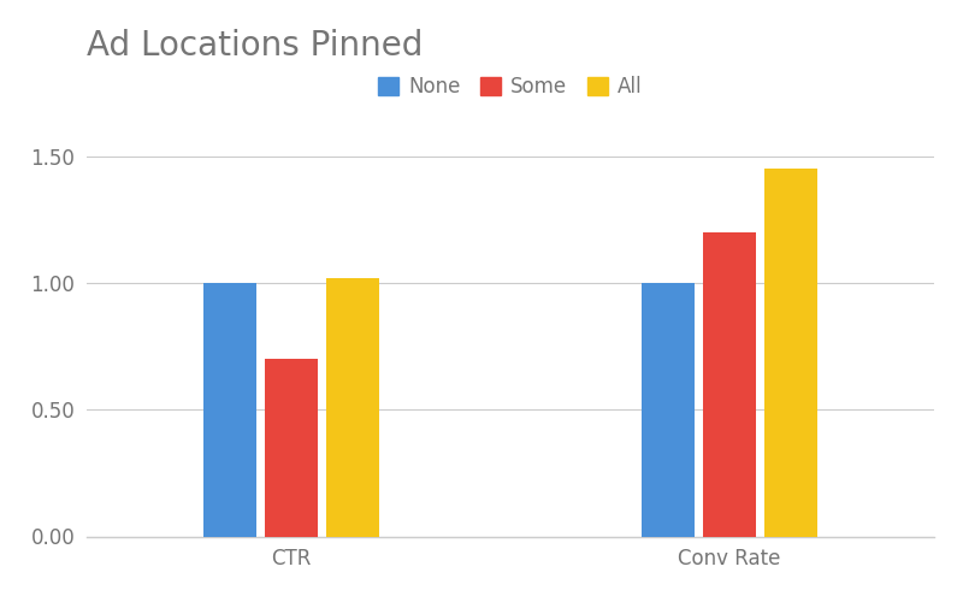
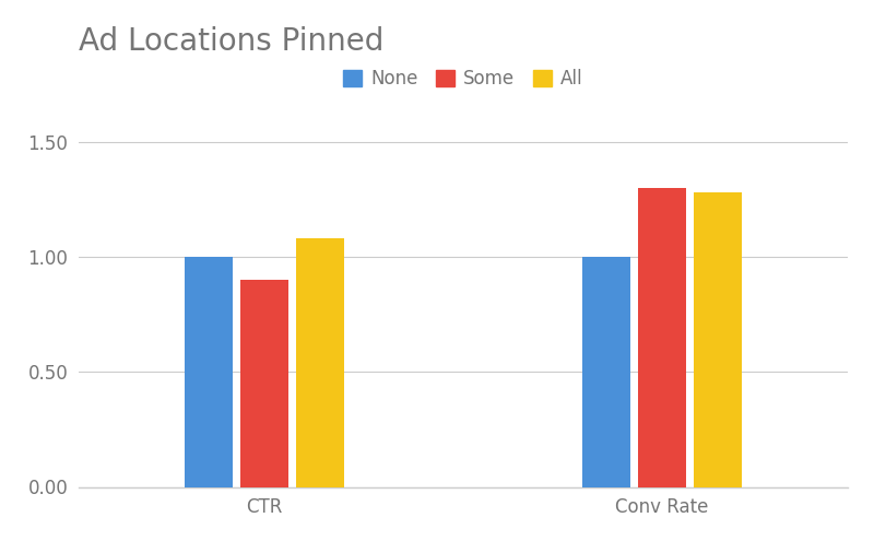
Some/CTR: 0.7 -> 0.9
All/CTR: 1.02 -> 1.08
Some/Conv Rate: 1.2 -> 1.3
All/Conv Rate: 1.45 -> 1.28
